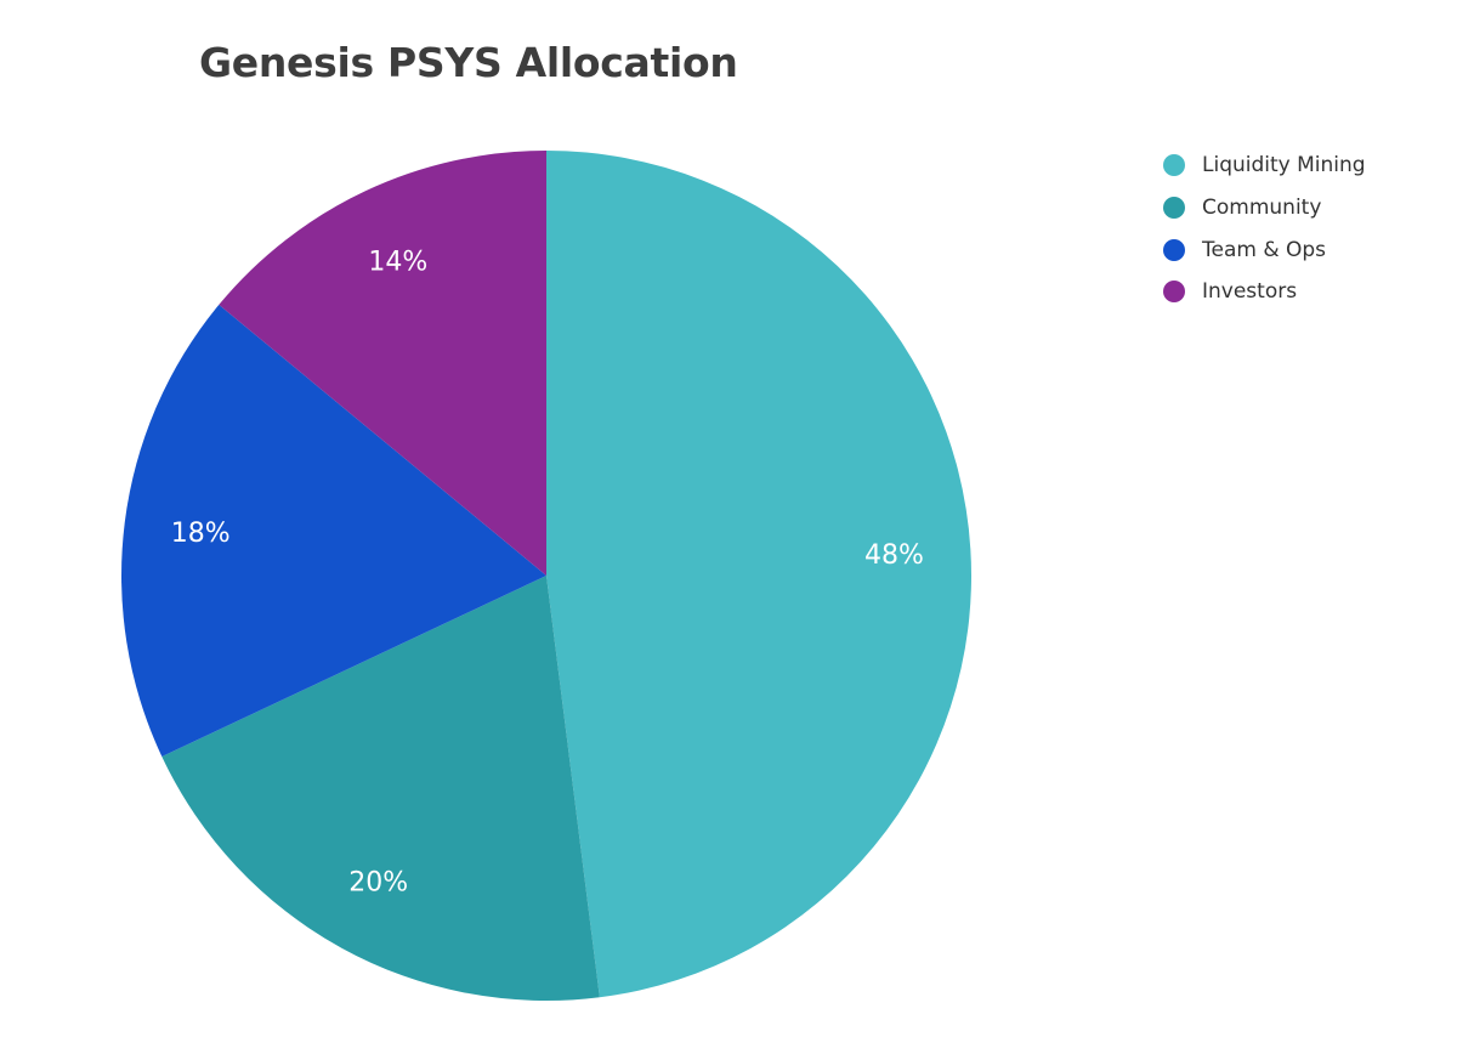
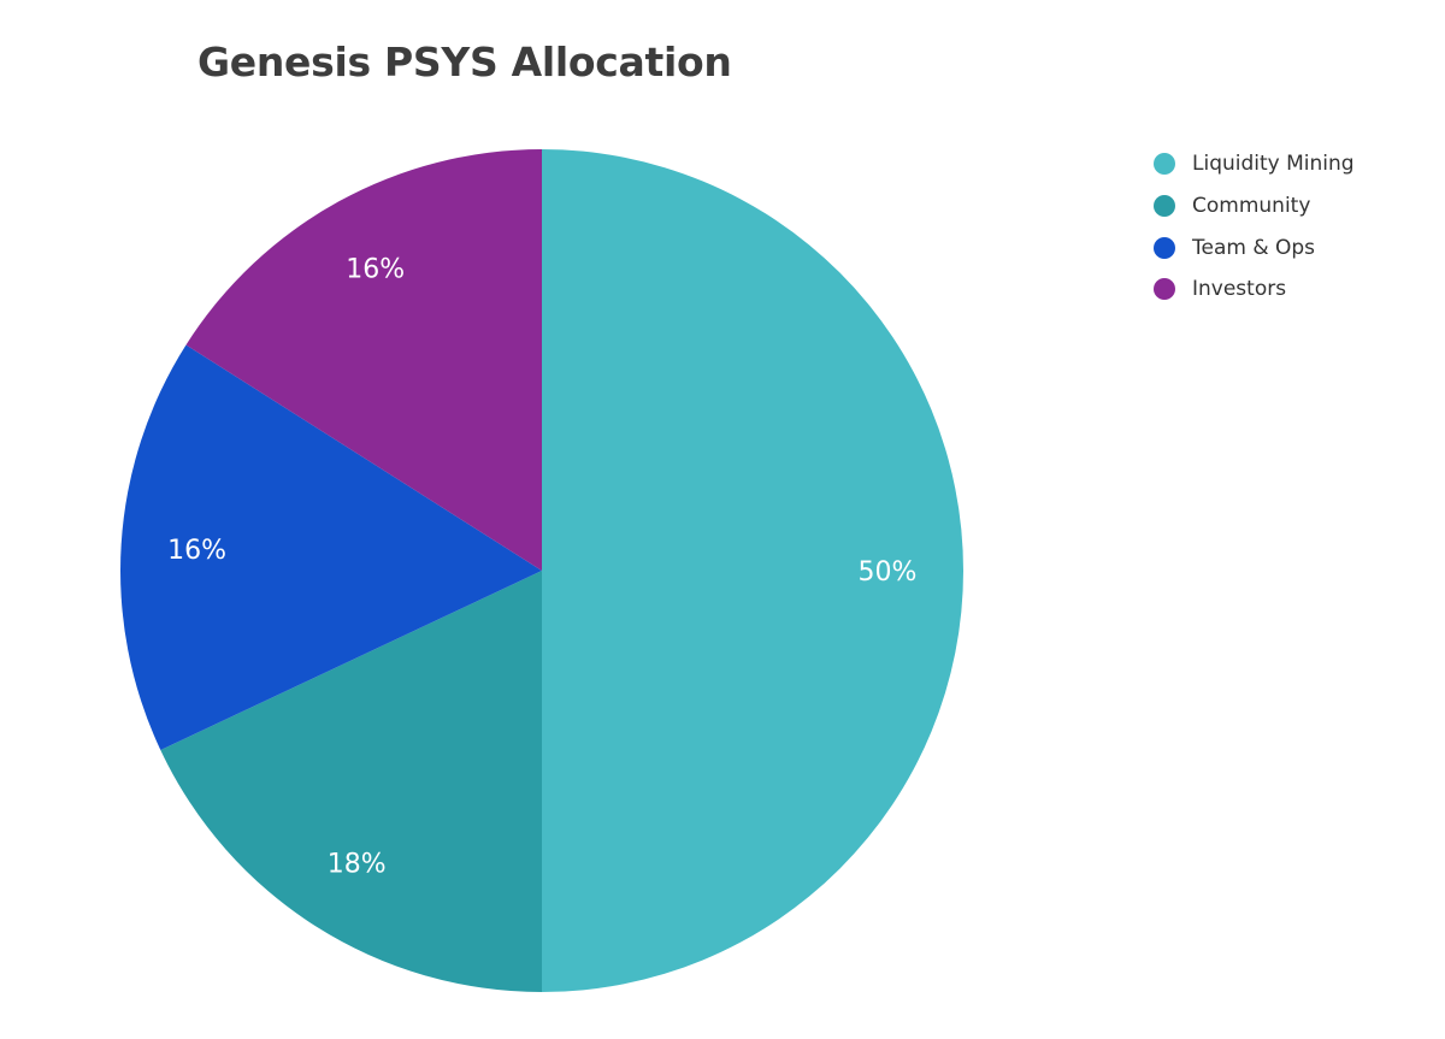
Liquidity Mining: 48% -> 50%
Community: 20% -> 18%
Team & Ops: 18% -> 16%
Investors: 14% -> 16%
